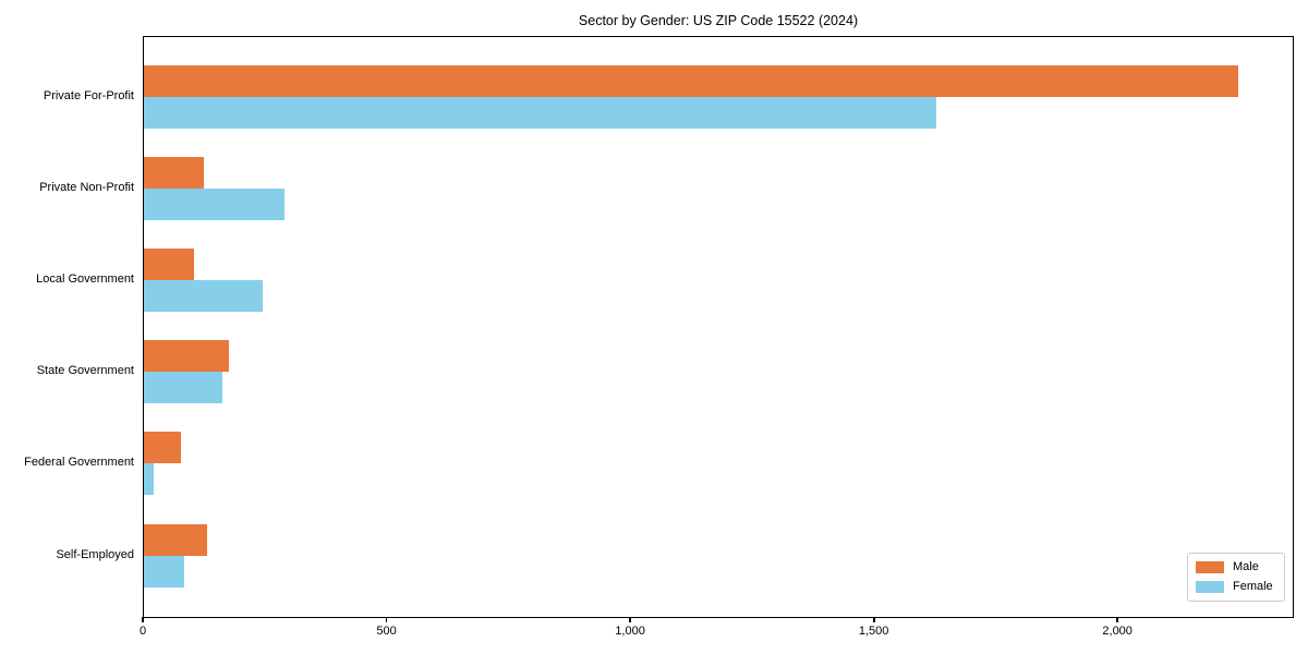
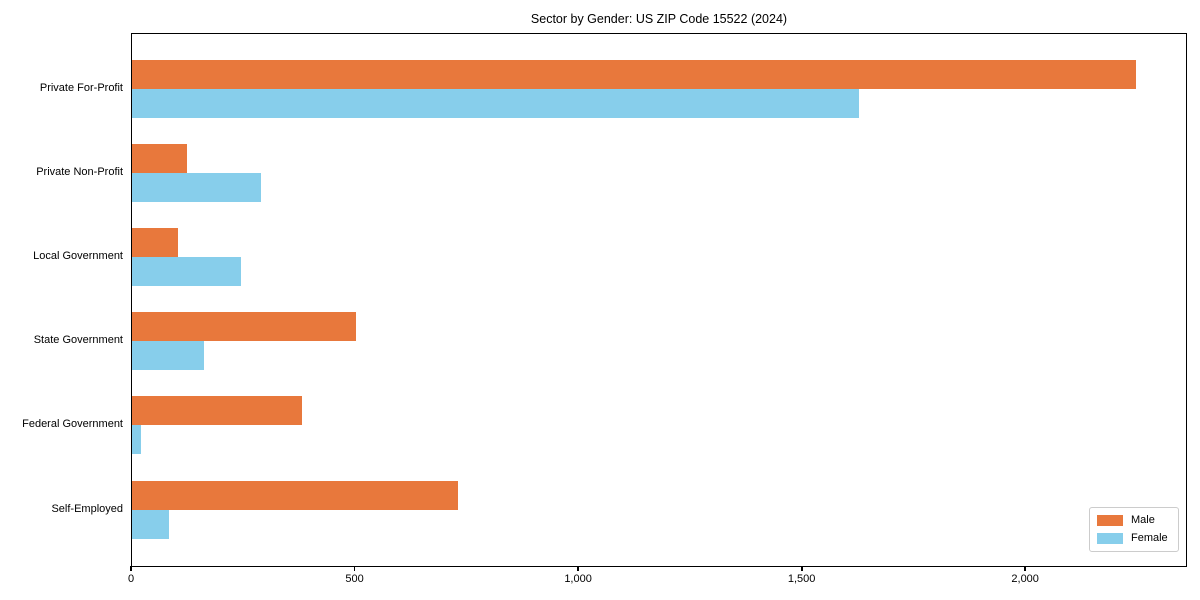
Male/State Government: 170 -> 500
Male/Federal Government: 80 -> 380
Male/Self-Employed: 130 -> 730
